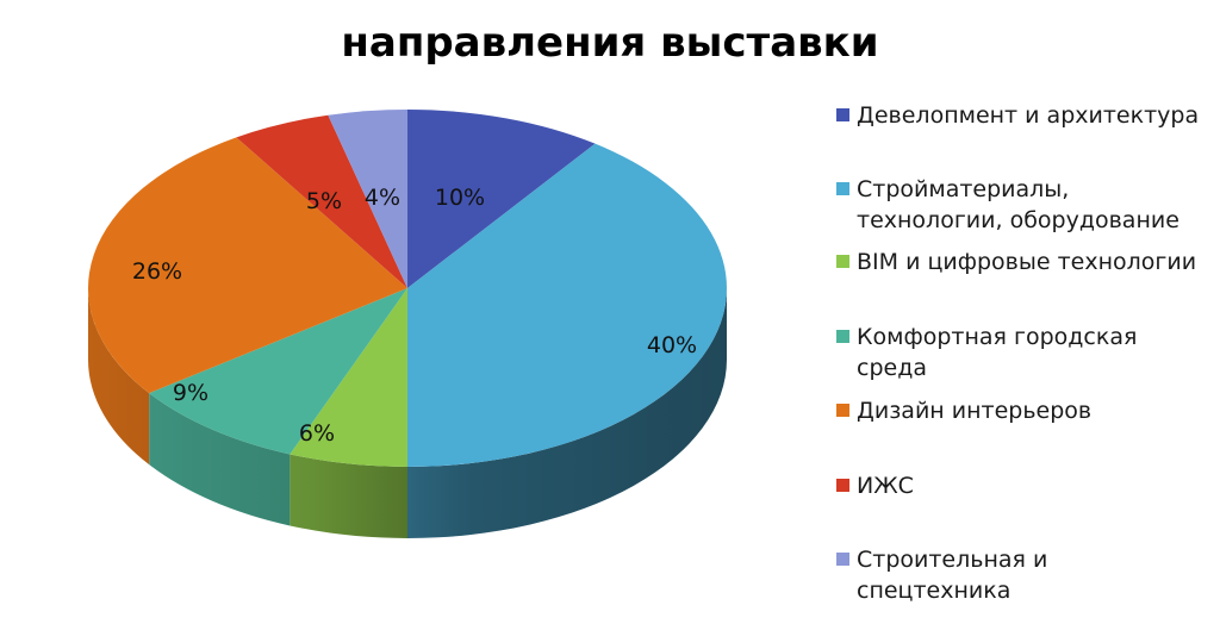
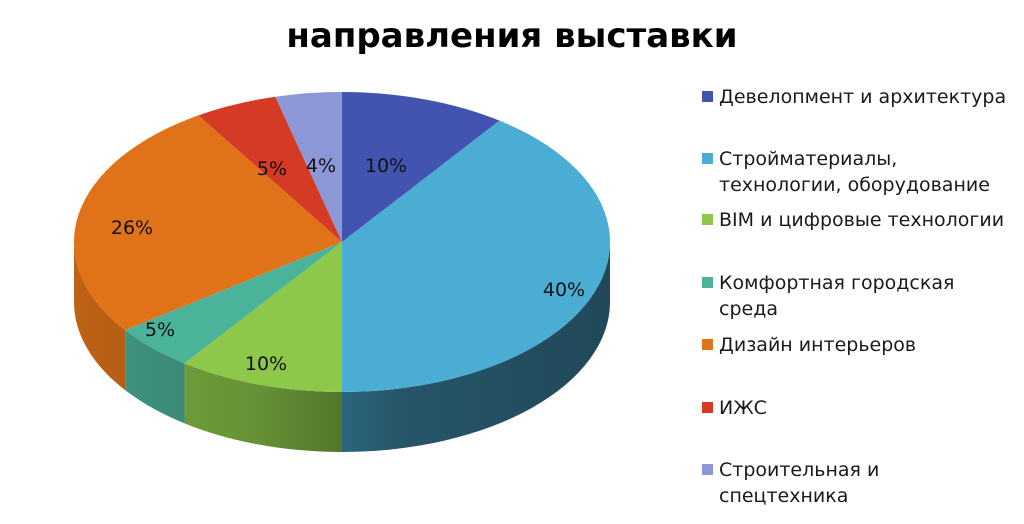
BIM и цифровые технологии: 6% -> 10%
Комфортная городская среда: 9% -> 5%
